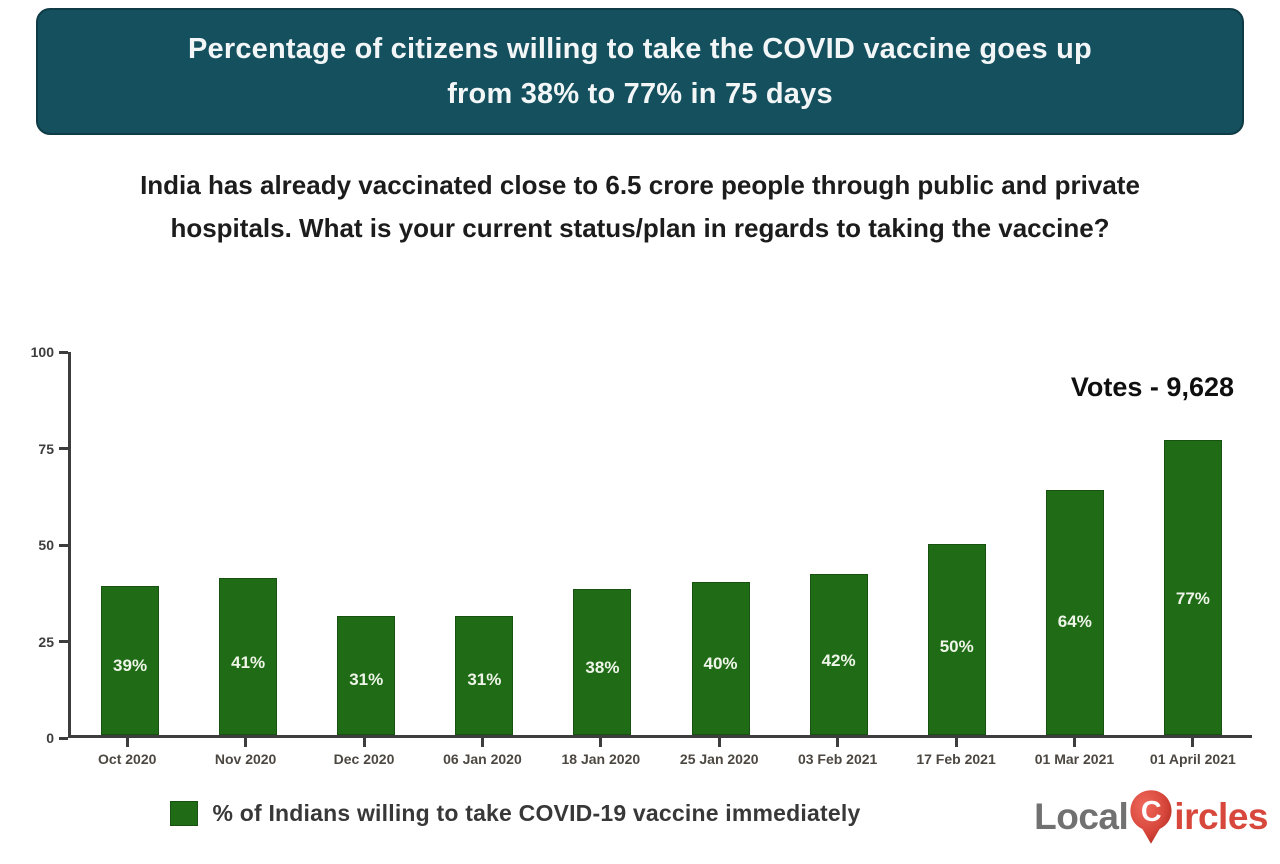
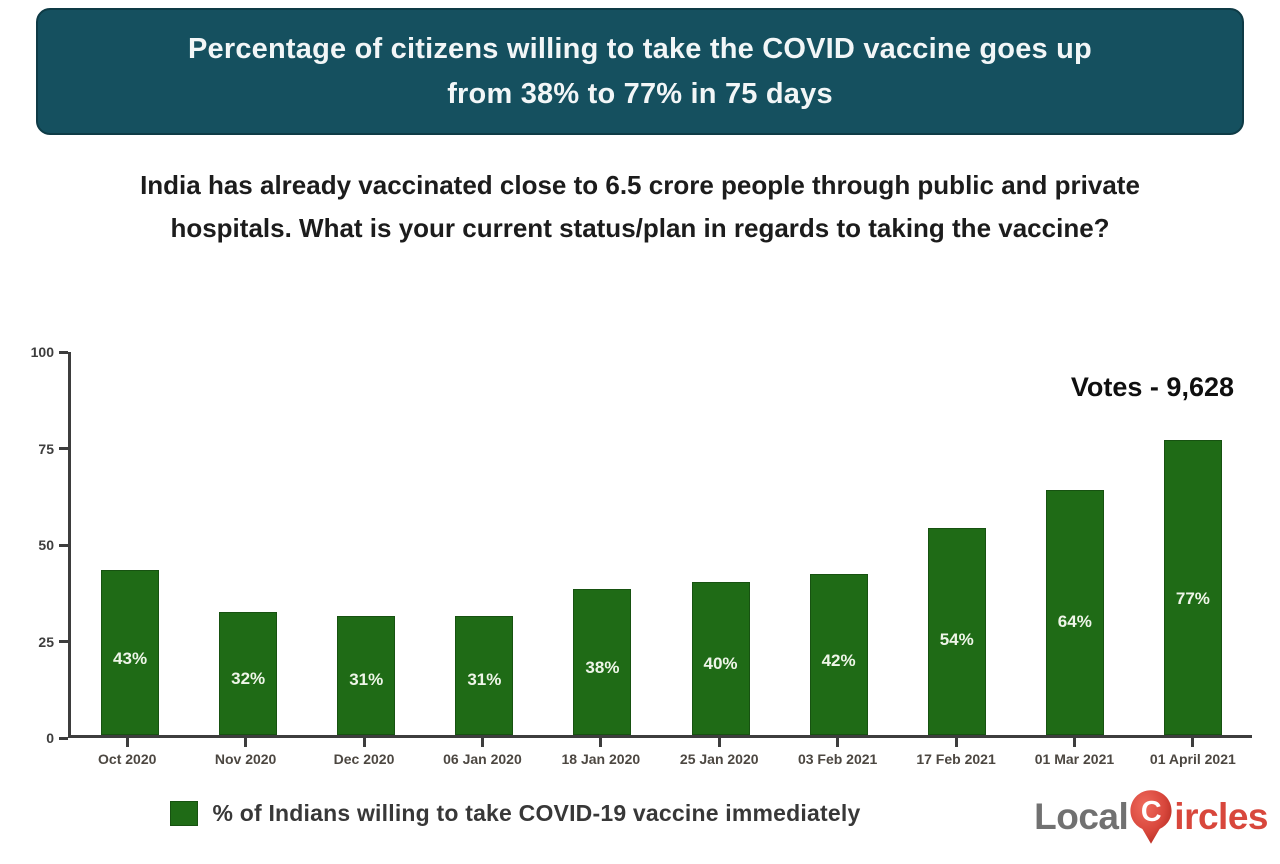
Oct 2020: 39% -> 43%
Nov 2020: 41% -> 32%
17 Feb 2021: 50% -> 54%
